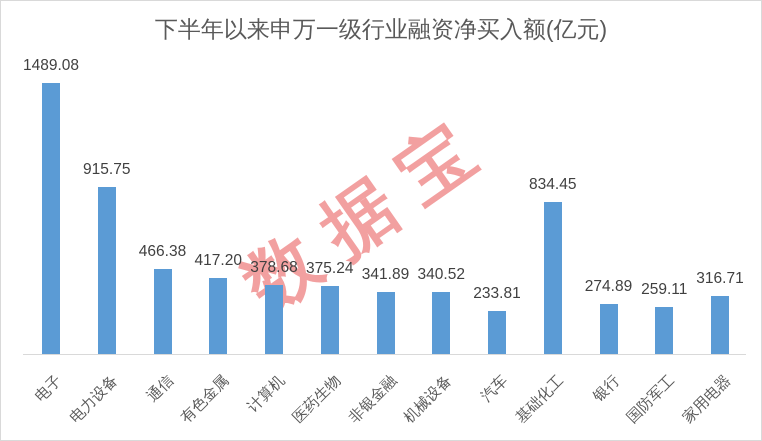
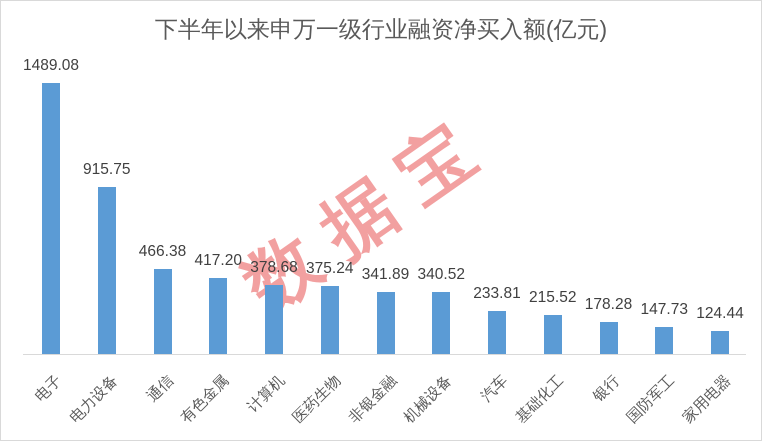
基础化工: 834.45 -> 215.52
银行: 274.89 -> 178.28
国防军工: 259.11 -> 147.73
家用电器: 316.71 -> 124.44
